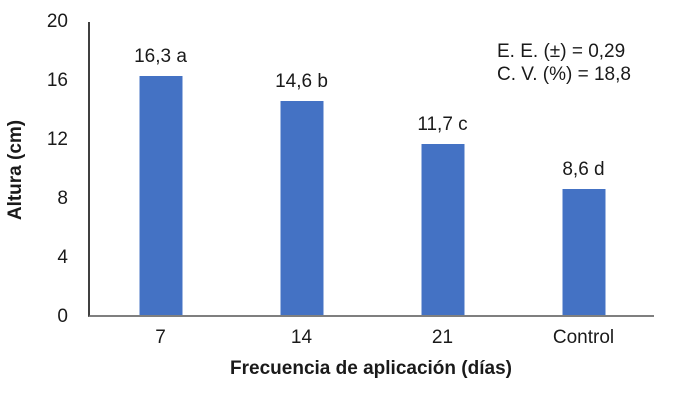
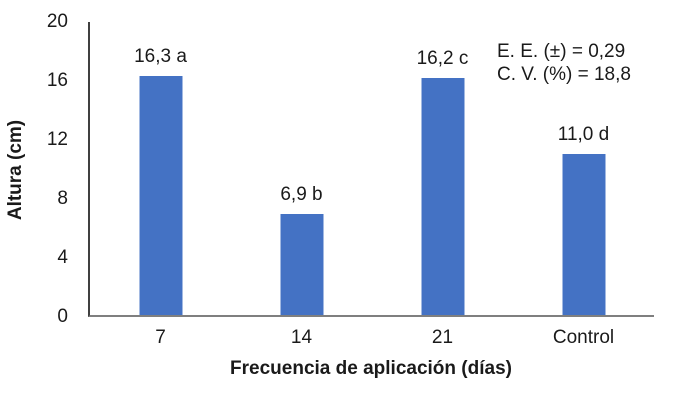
14: 14,6 -> 6,9
21: 11,7 -> 16,2
Control: 8,6 -> 11,0
